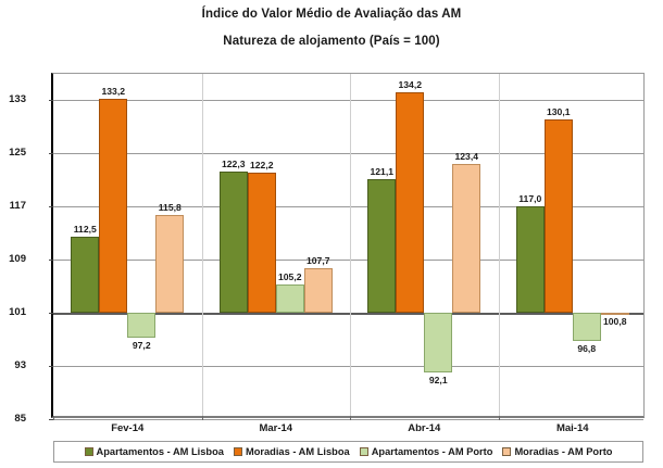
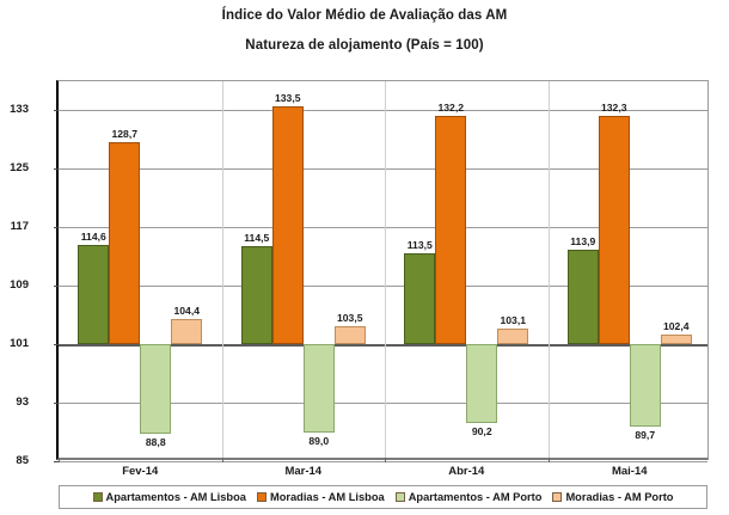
Apartamentos - AM Lisboa/Fev-14: 112,5 -> 114,6
Moradias - AM Lisboa/Fev-14: 133,2 -> 128,7
Apartamentos - AM Porto/Fev-14: 97,2 -> 88,8
Moradias - AM Porto/Fev-14: 115,8 -> 104,4
Apartamentos - AM Lisboa/Mar-14: 122,3 -> 114,5
Moradias - AM Lisboa/Mar-14: 122,2 -> 133,5
Apartamentos - AM Porto/Mar-14: 105,2 -> 89,0
Moradias - AM Porto/Mar-14: 107,7 -> 103,5
Apartamentos - AM Lisboa/Abr-14: 121,1 -> 113,5
Moradias - AM Lisboa/Abr-14: 134,2 -> 132,2
Apartamentos - AM Porto/Abr-14: 92,1 -> 90,2
Moradias - AM Porto/Abr-14: 123,4 -> 103,1
Apartamentos - AM Lisboa/Mai-14: 117,0 -> 113,9
Moradias - AM Lisboa/Mai-14: 130,1 -> 132,3
Apartamentos - AM Porto/Mai-14: 96,8 -> 89,7
Moradias - AM Porto/Mai-14: 100,8 -> 102,4
